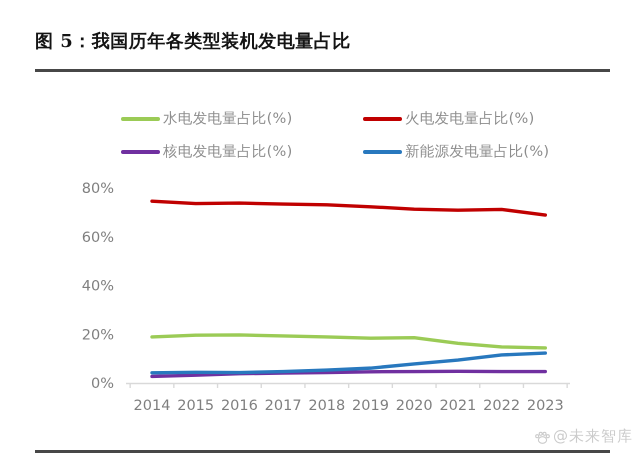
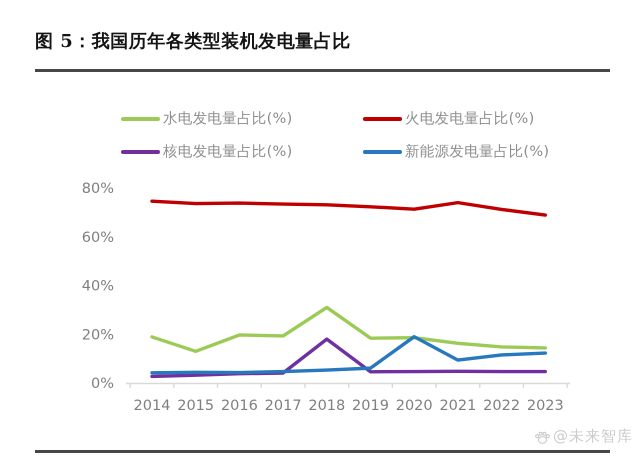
水电发电量占比(%)/2015: 20% -> 13%
水电发电量占比(%)/2018: 19% -> 31%
核电发电量占比(%)/2018: 4% -> 18%
新能源发电量占比(%)/2020: 8% -> 19%
火电发电量占比(%)/2021: 71% -> 74%
